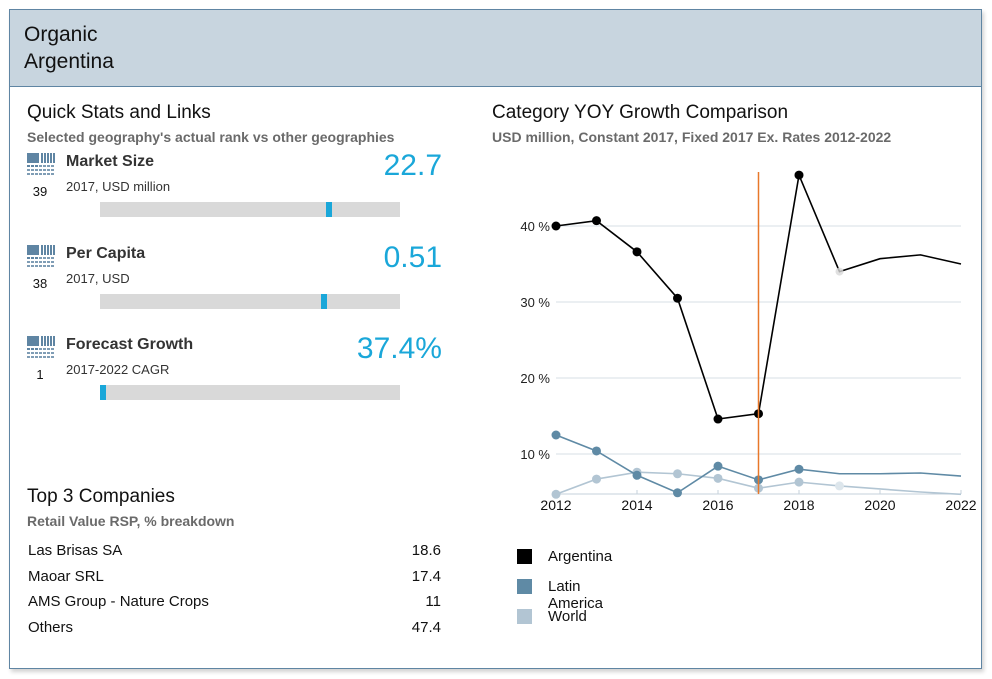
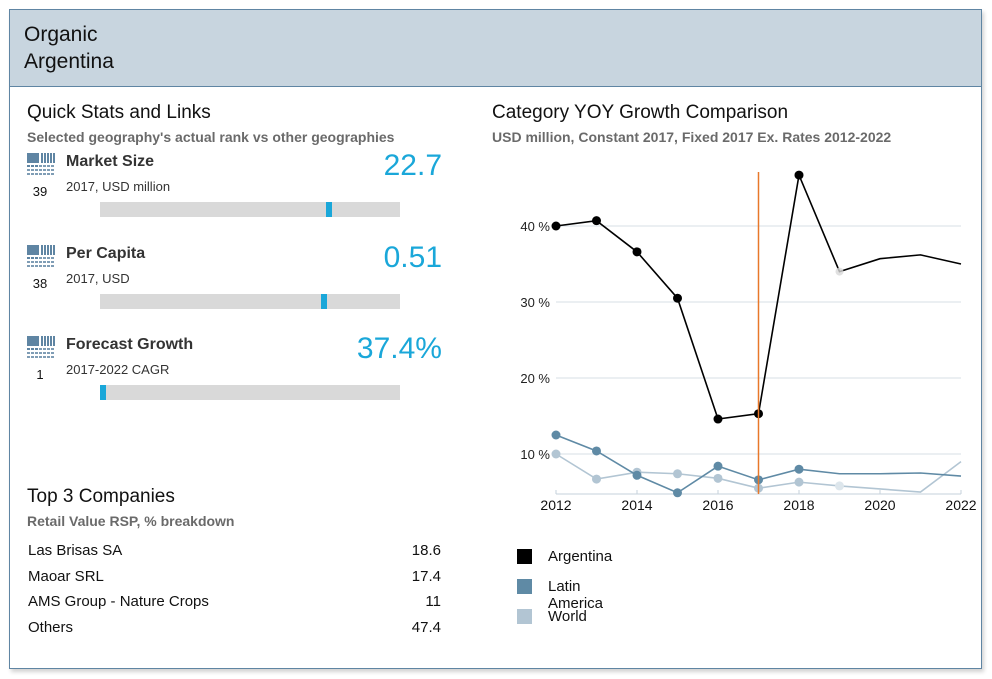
World/2012: 5% -> 10%
World/2022: 5% -> 9%
